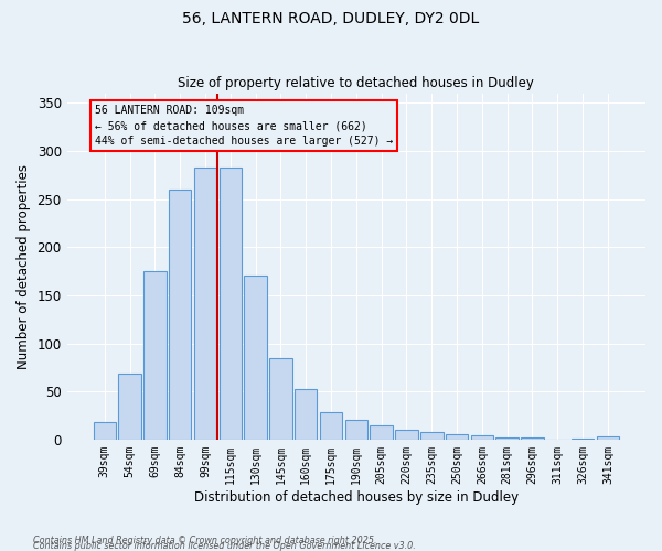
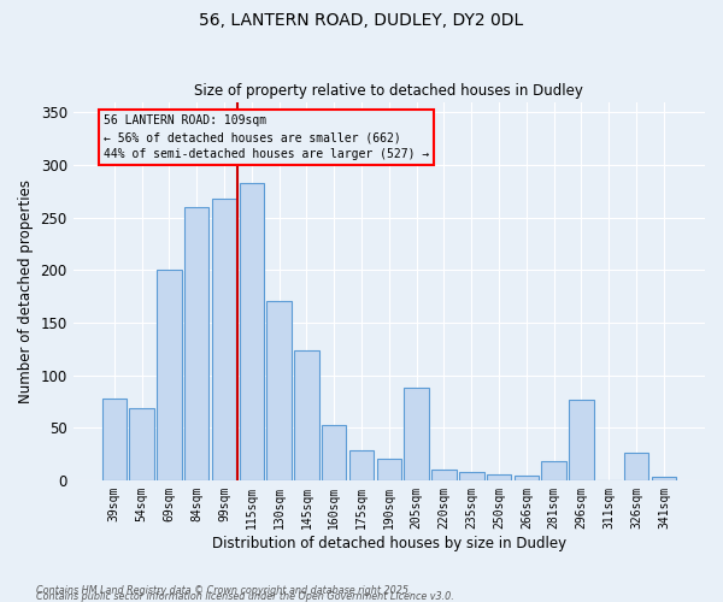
39sqm: 18 -> 78
69sqm: 175 -> 200
99sqm: 283 -> 268
145sqm: 85 -> 124
205sqm: 15 -> 88
281sqm: 2 -> 18
296sqm: 2 -> 76
326sqm: 1 -> 26
